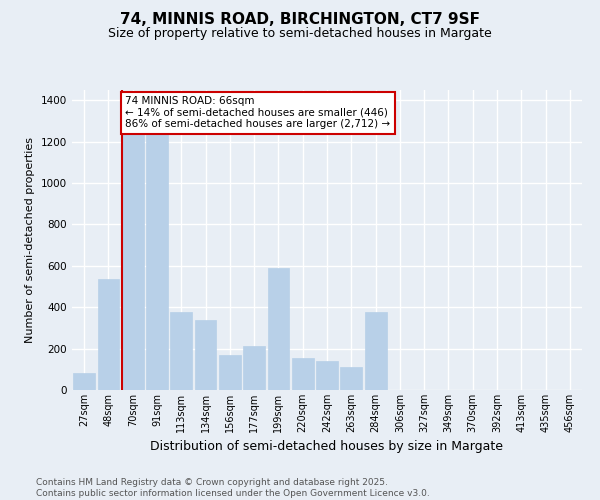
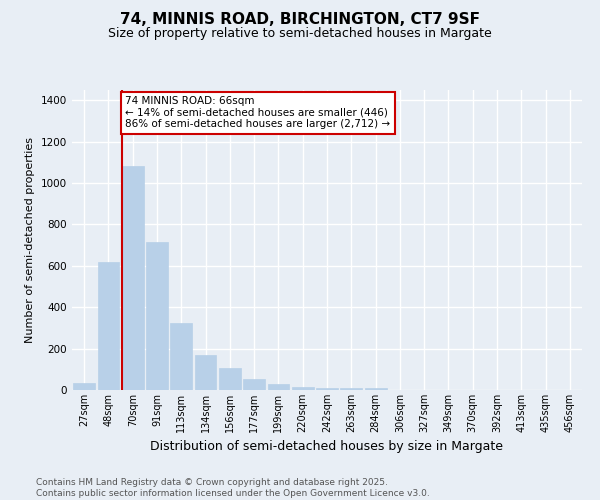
27sqm: 80 -> 35
48sqm: 535 -> 620
70sqm: 1235 -> 1085
91sqm: 1240 -> 715
113sqm: 375 -> 325
134sqm: 340 -> 170
156sqm: 170 -> 105
177sqm: 215 -> 55
199sqm: 590 -> 30
220sqm: 155 -> 15
242sqm: 140 -> 10
263sqm: 110 -> 10
284sqm: 375 -> 10
